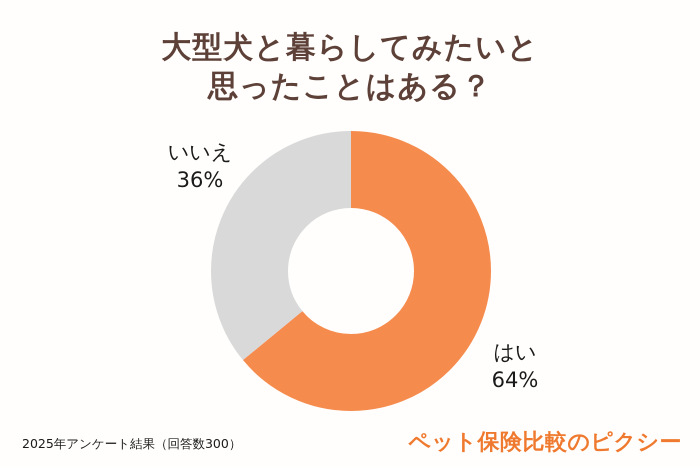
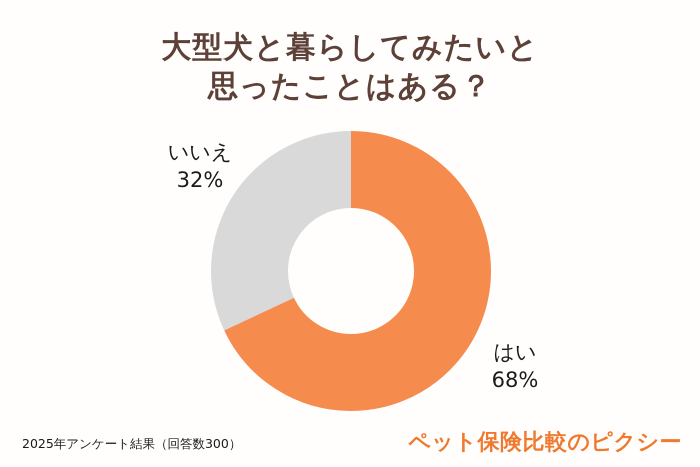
はい: 64% -> 68%
いいえ: 36% -> 32%
